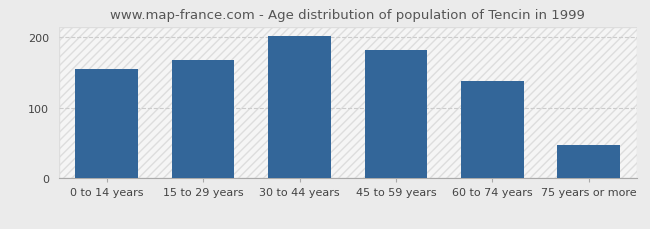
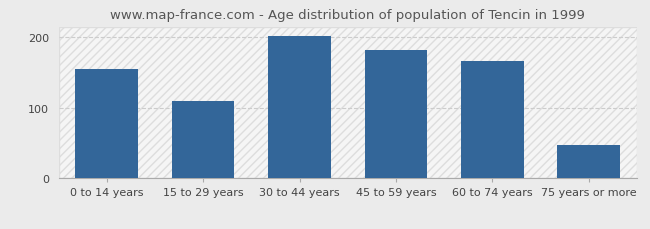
15 to 29 years: 168 -> 110
60 to 74 years: 138 -> 166
